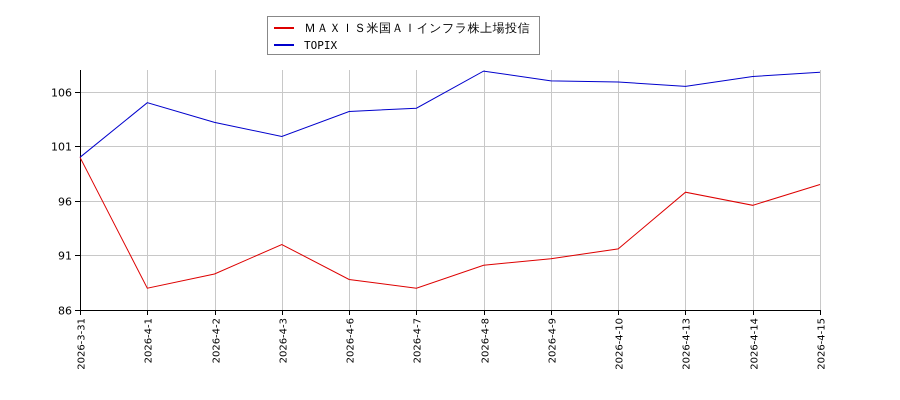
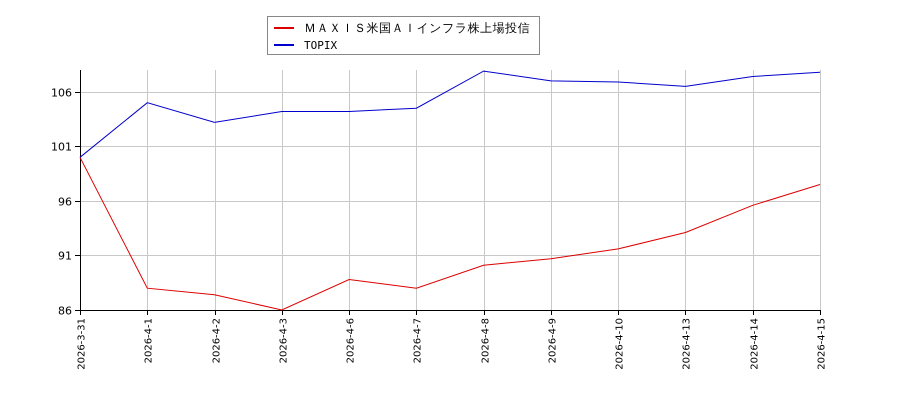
ＭＡＸＩＳ米国ＡＩインフラ株上場投信/2026-4-2: 89.3 -> 87.4
ＭＡＸＩＳ米国ＡＩインフラ株上場投信/2026-4-3: 92.0 -> 86.0
TOPIX/2026-4-3: 101.9 -> 104.2
ＭＡＸＩＳ米国ＡＩインフラ株上場投信/2026-4-13: 96.8 -> 93.1
